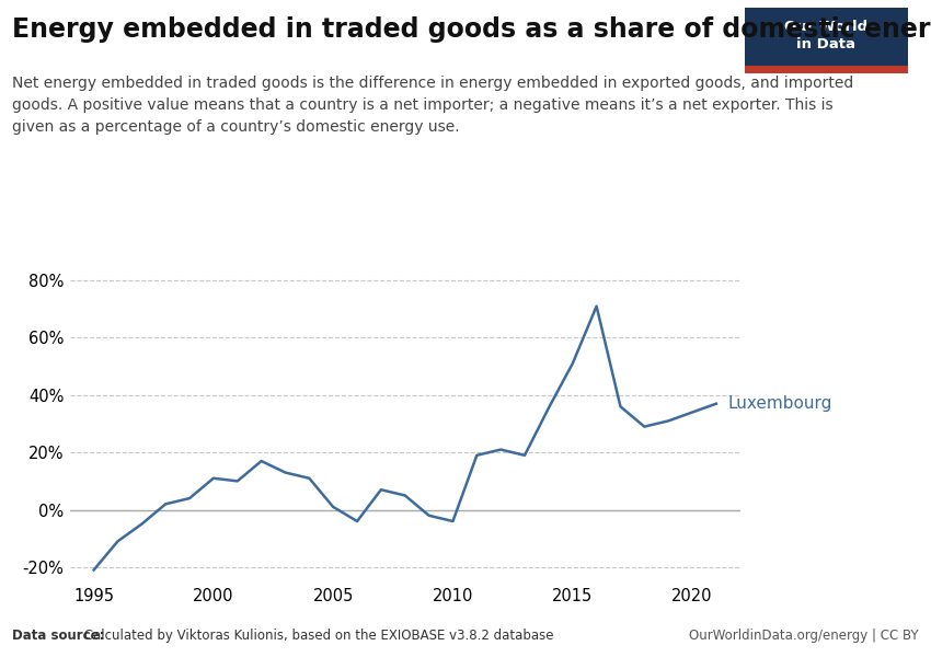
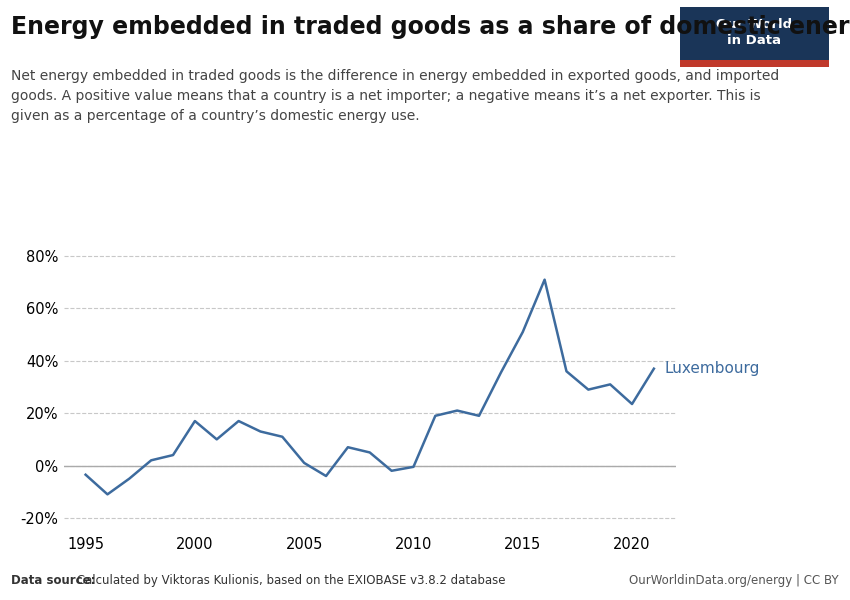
1995: -21.0% -> -3.5%
2000: 11.0% -> 17.0%
2010: -4.0% -> -0.5%
2020: 34.0% -> 23.5%
